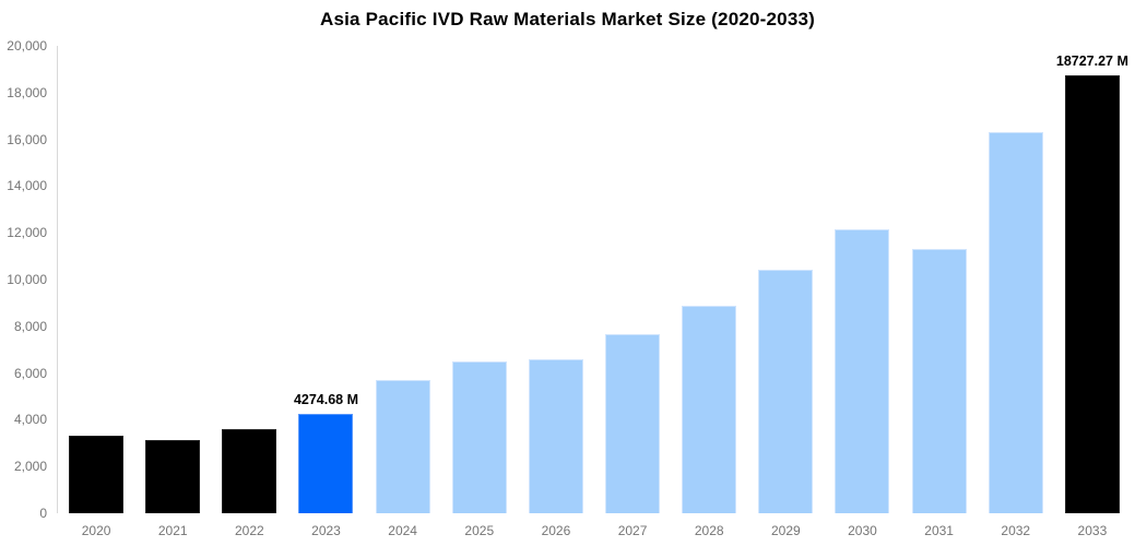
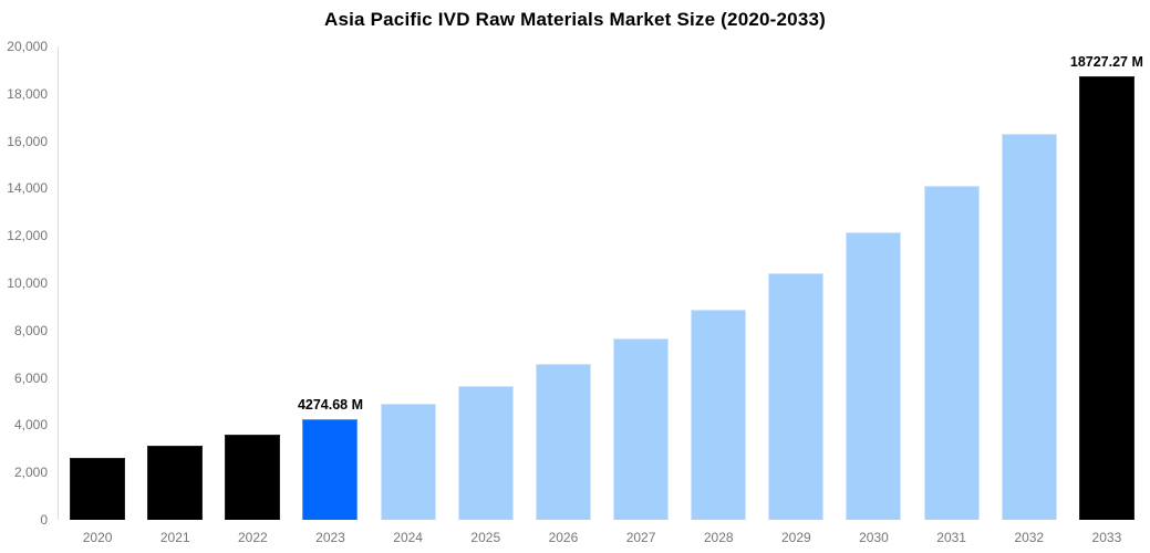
2020: 3300 -> 2600
2024: 5700 -> 4900
2025: 6500 -> 5600
2031: 11300 -> 14100
